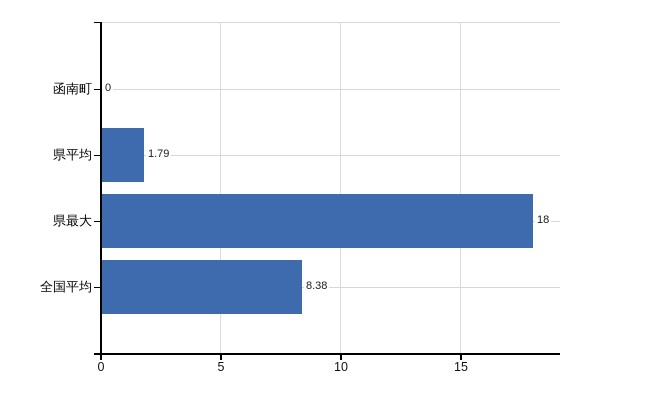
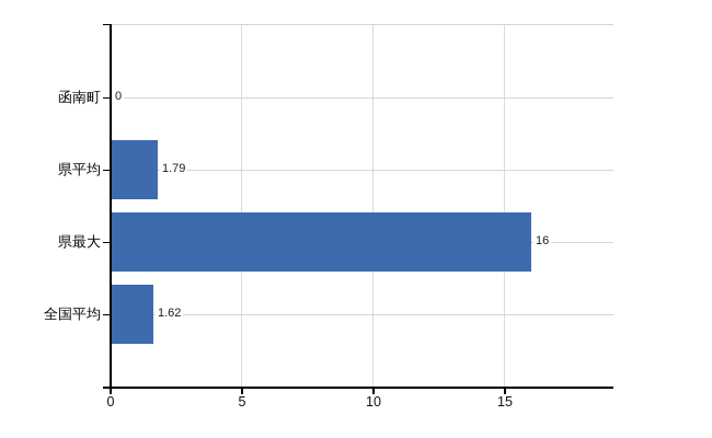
県最大: 18 -> 16
全国平均: 8.38 -> 1.62
